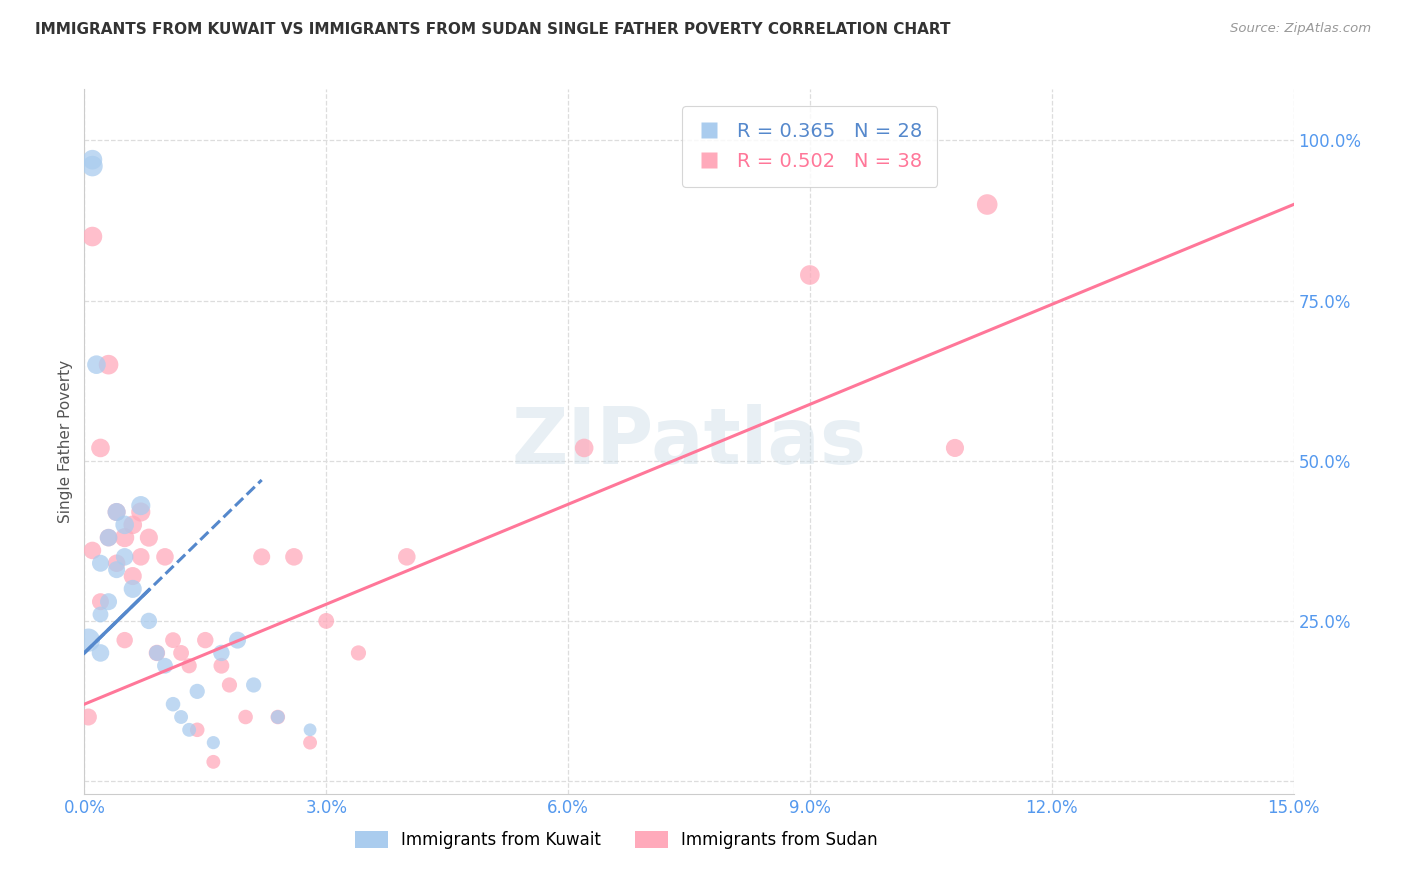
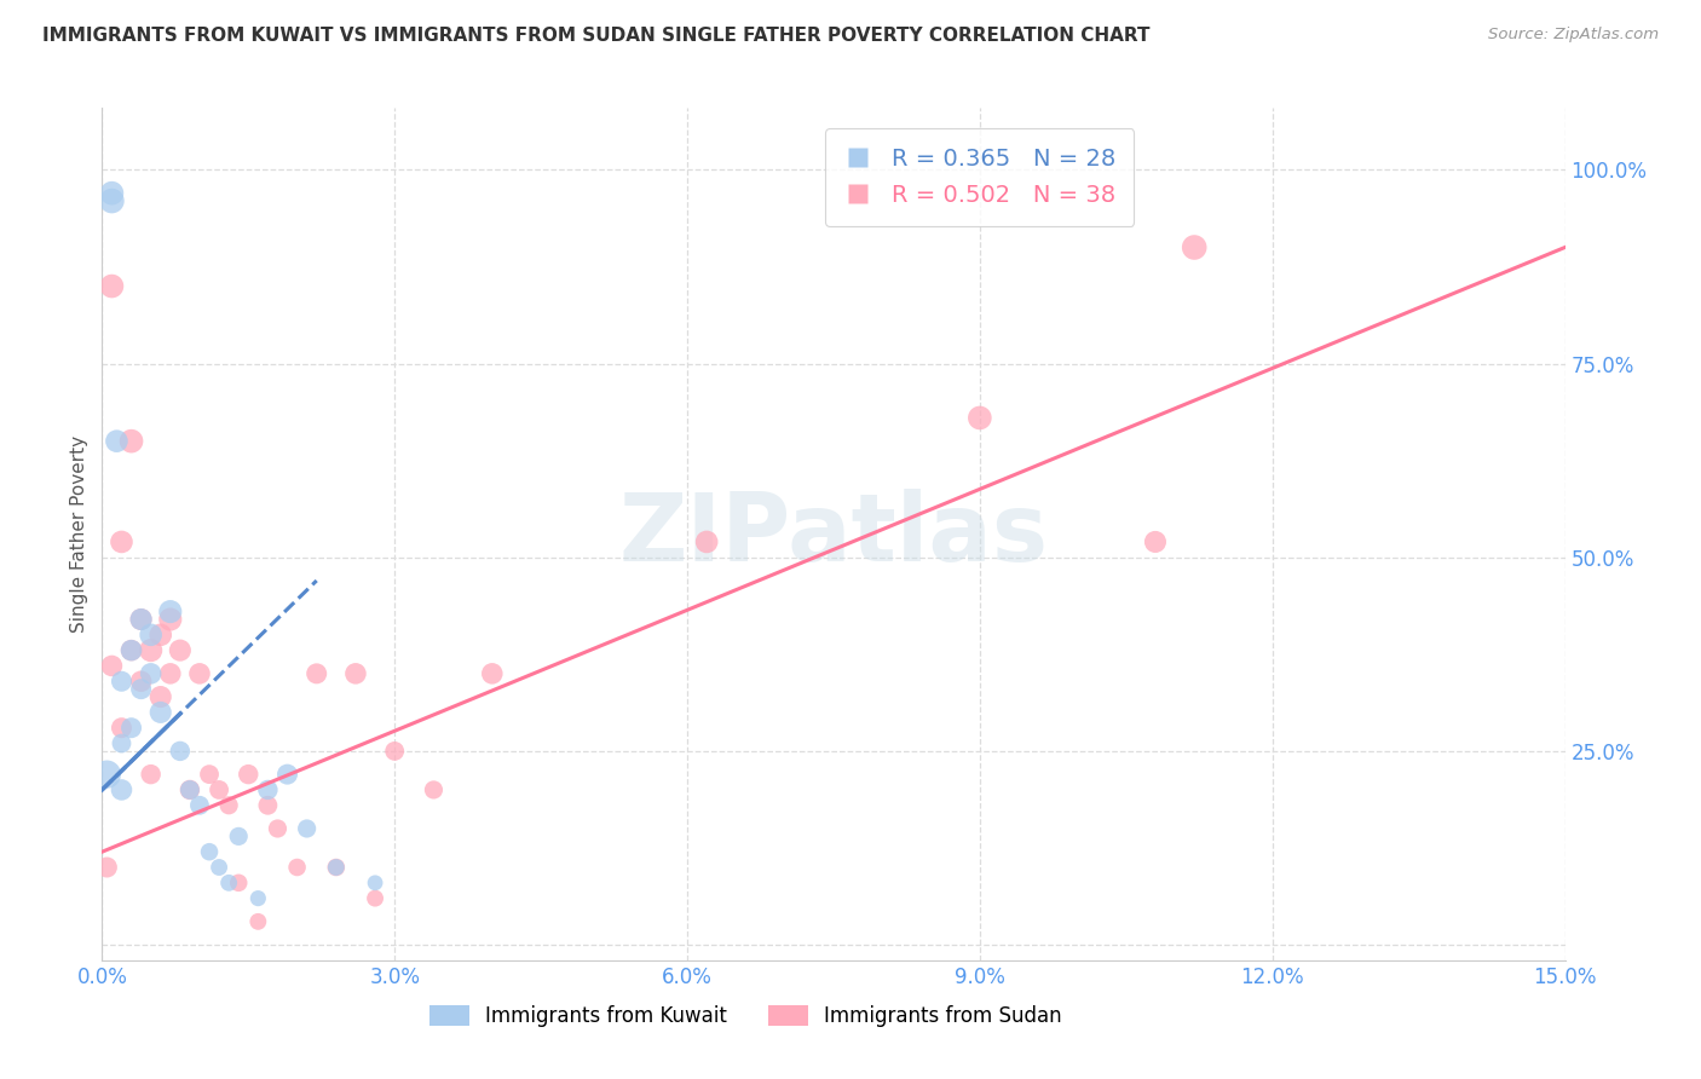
Immigrants from Sudan/9.0%: 79% -> 68%
